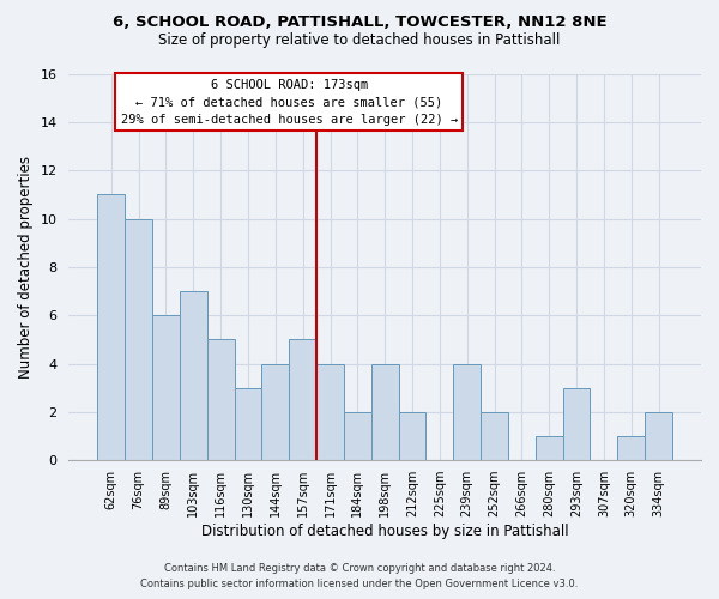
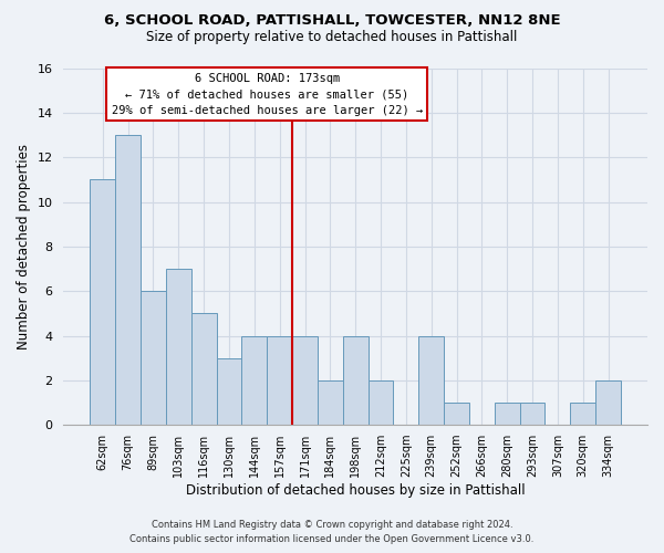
76sqm: 10 -> 13
157sqm: 5 -> 4
252sqm: 2 -> 1
293sqm: 3 -> 1
